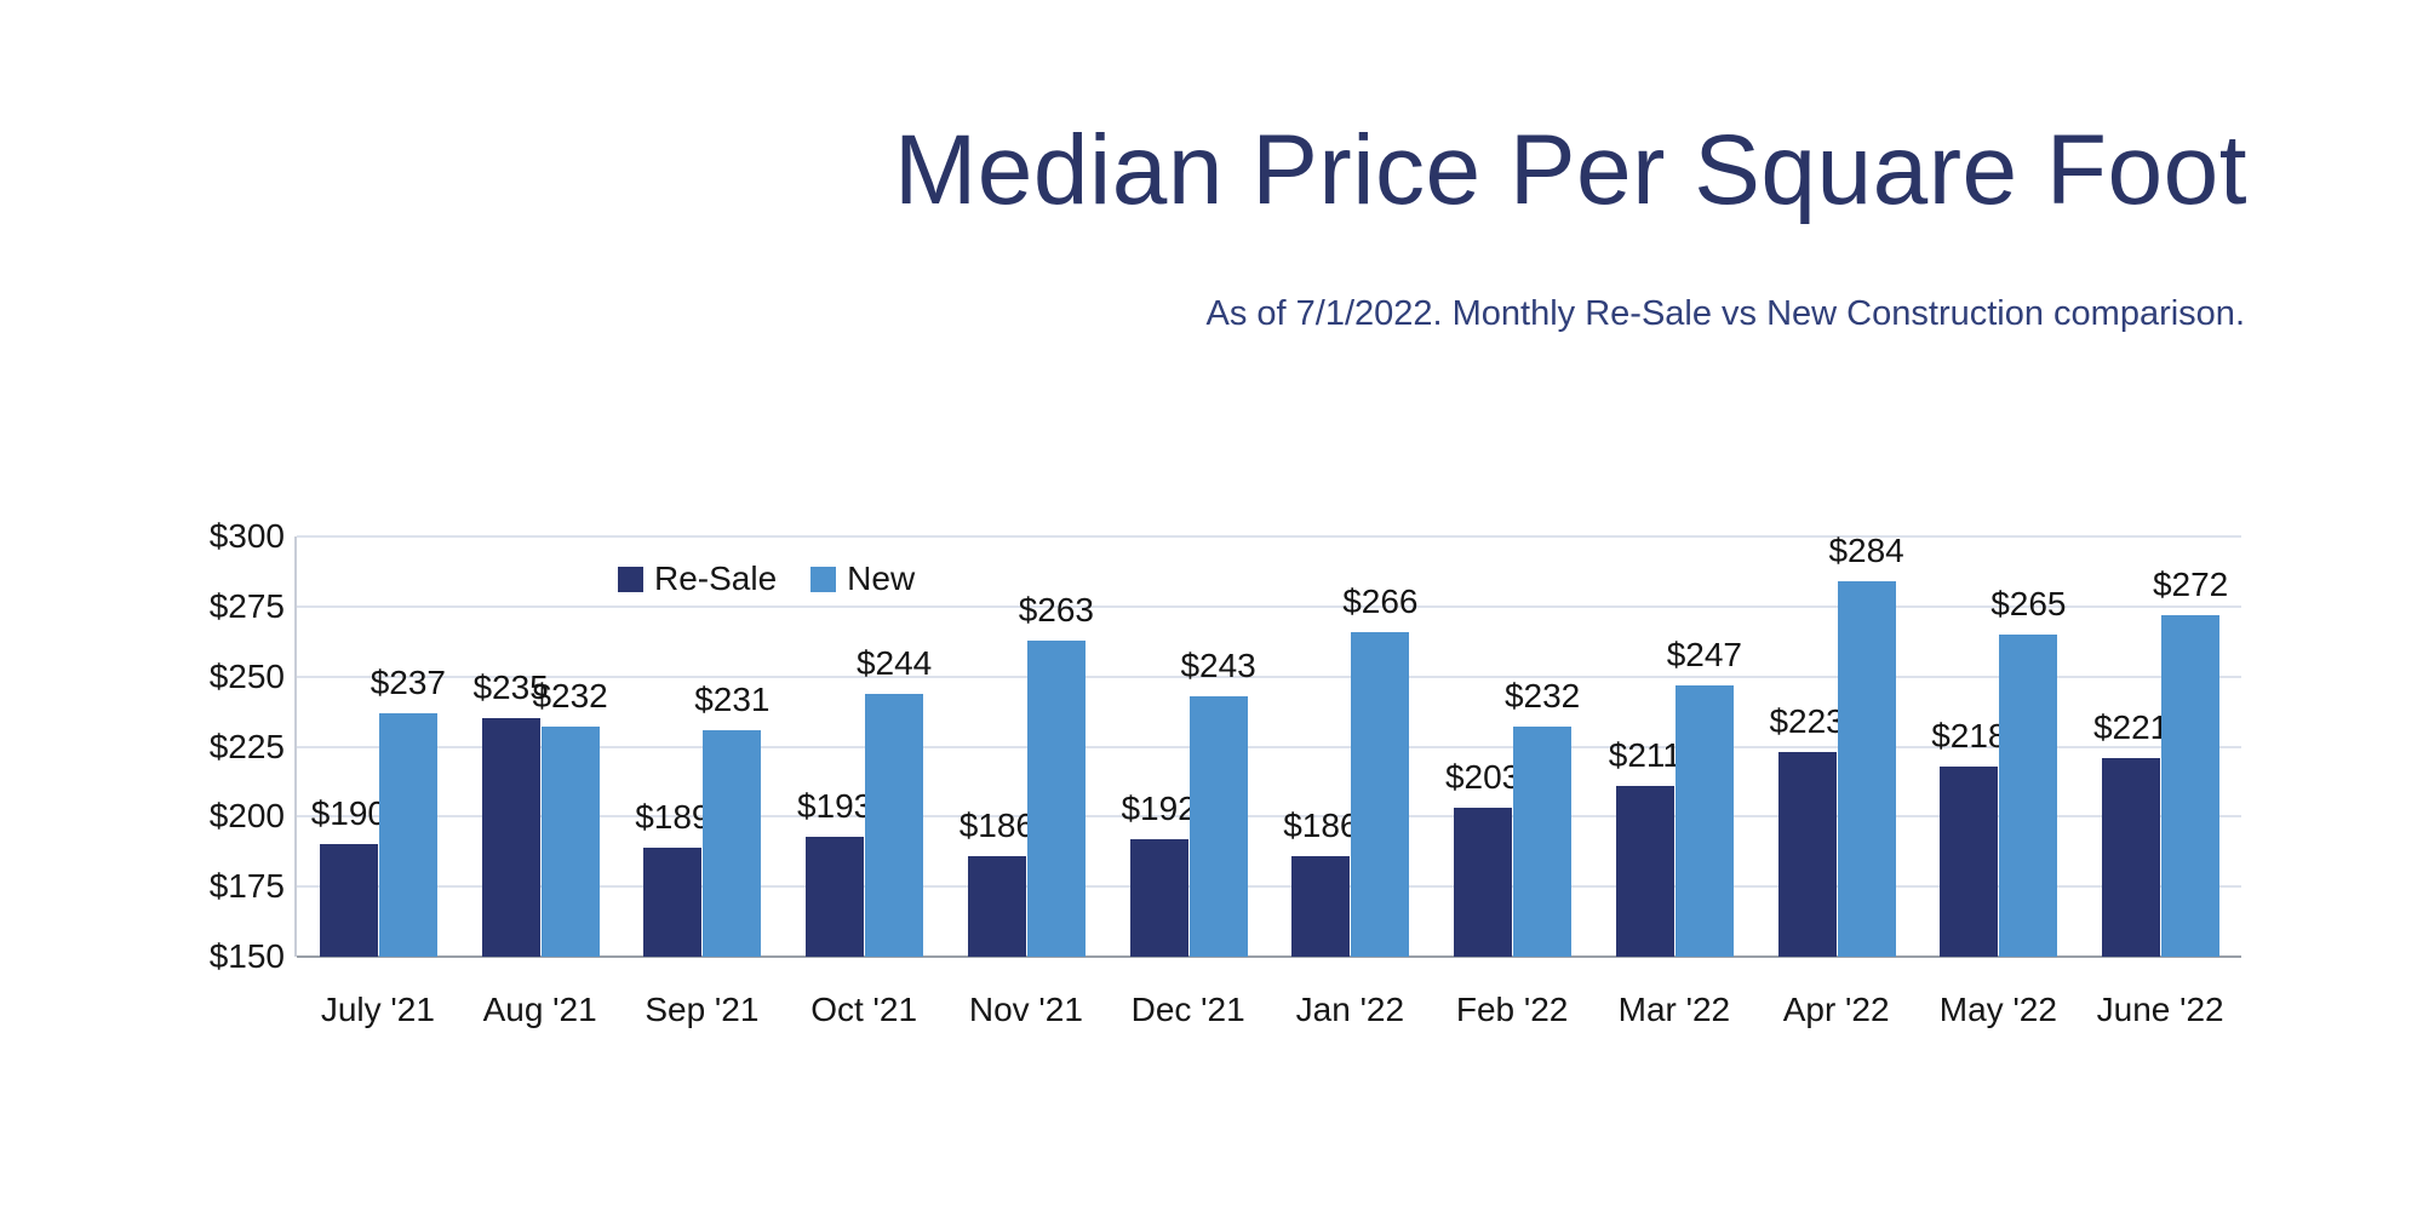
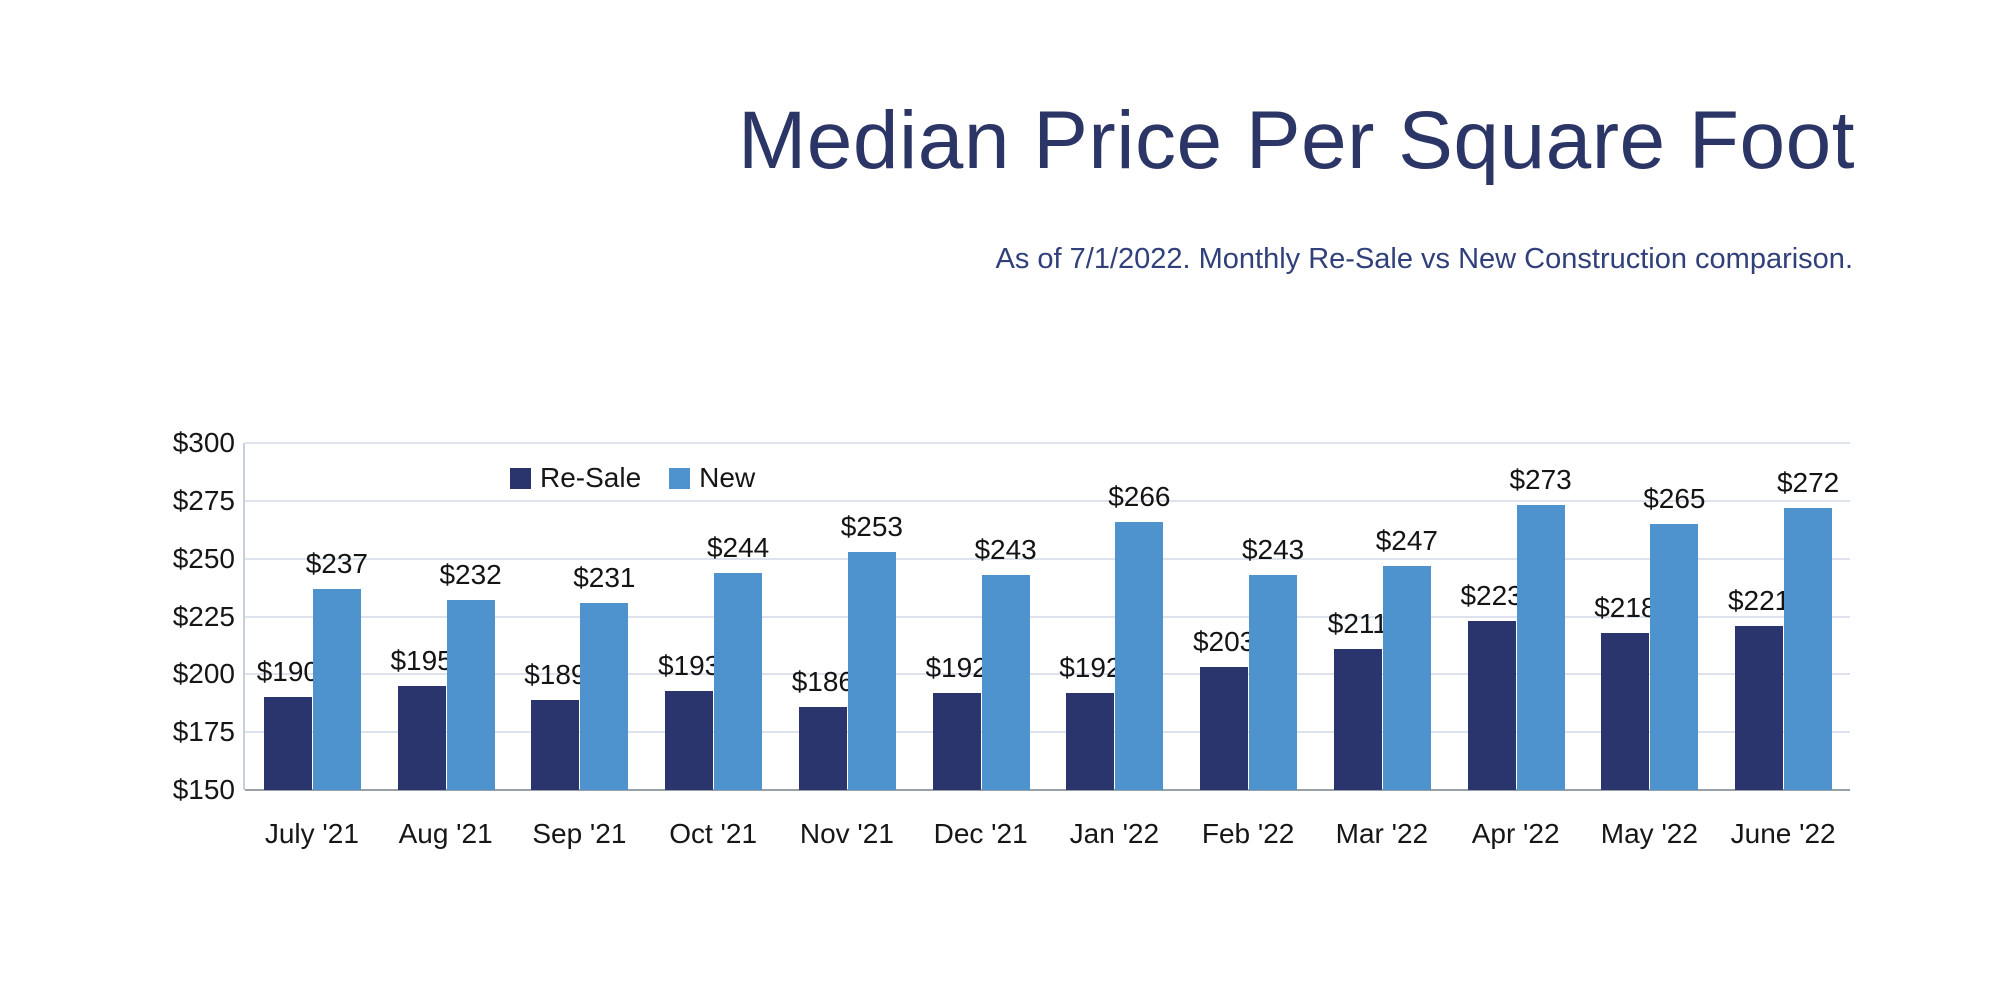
Re-Sale/Aug '21: $235 -> $195
New/Nov '21: $263 -> $253
Re-Sale/Jan '22: $186 -> $192
New/Feb '22: $232 -> $243
New/Apr '22: $284 -> $273
